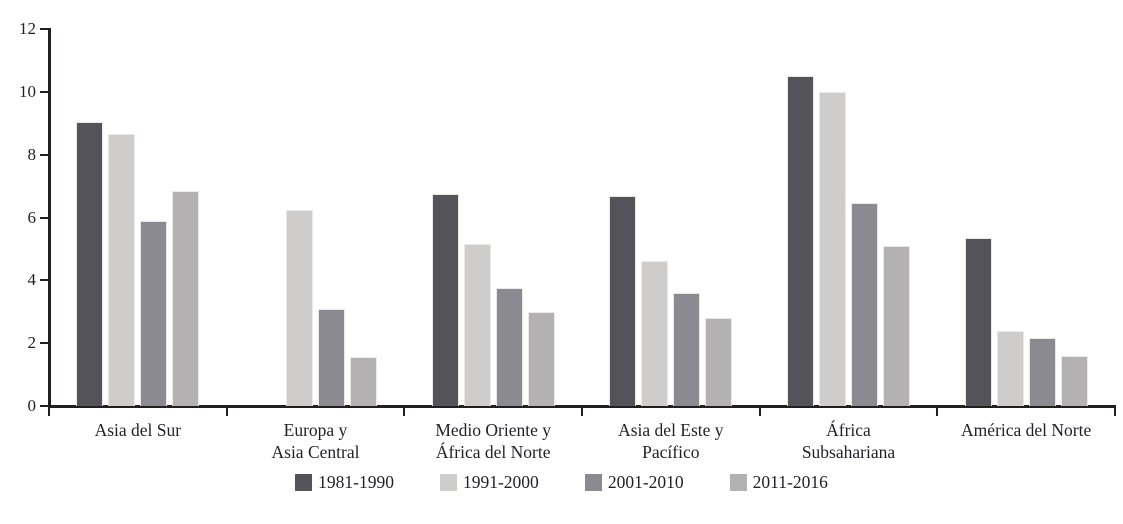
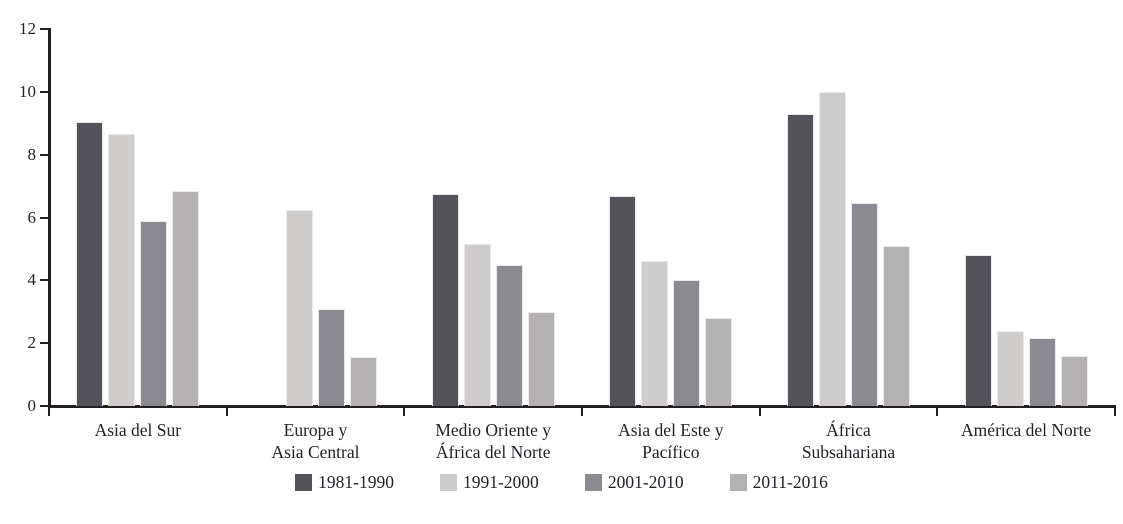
2001-2010/Medio Oriente y África del Norte: 3.8 -> 4.5
2001-2010/Asia del Este y Pacífico: 3.6 -> 4.0
1981-1990/África Subsahariana: 10.5 -> 9.3
1981-1990/América del Norte: 5.3 -> 4.8
